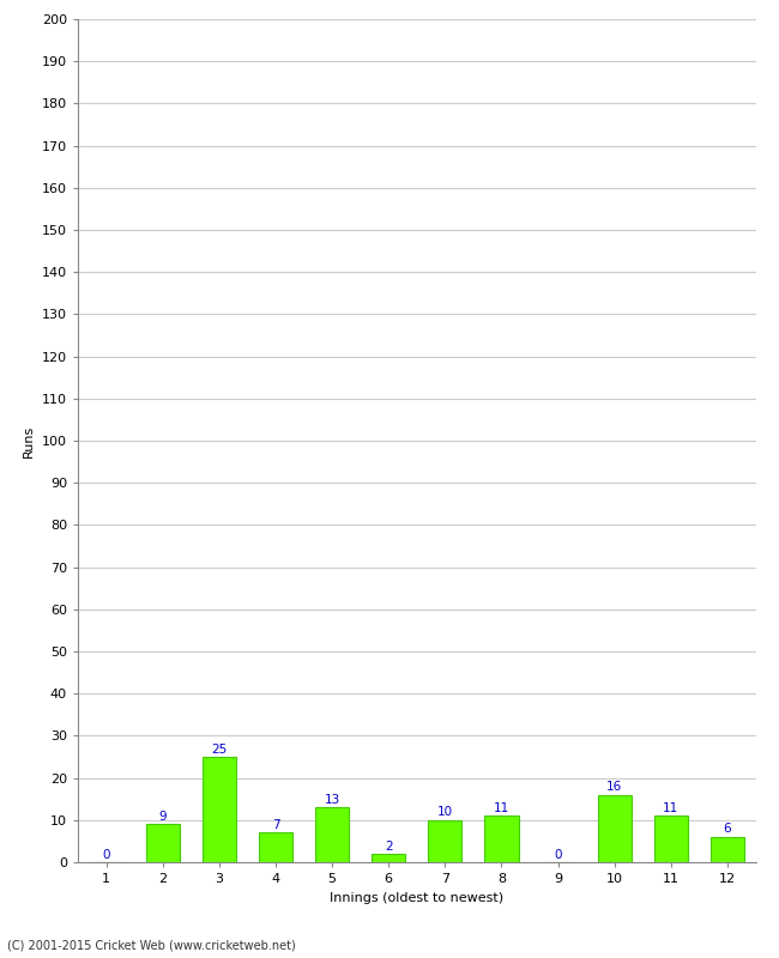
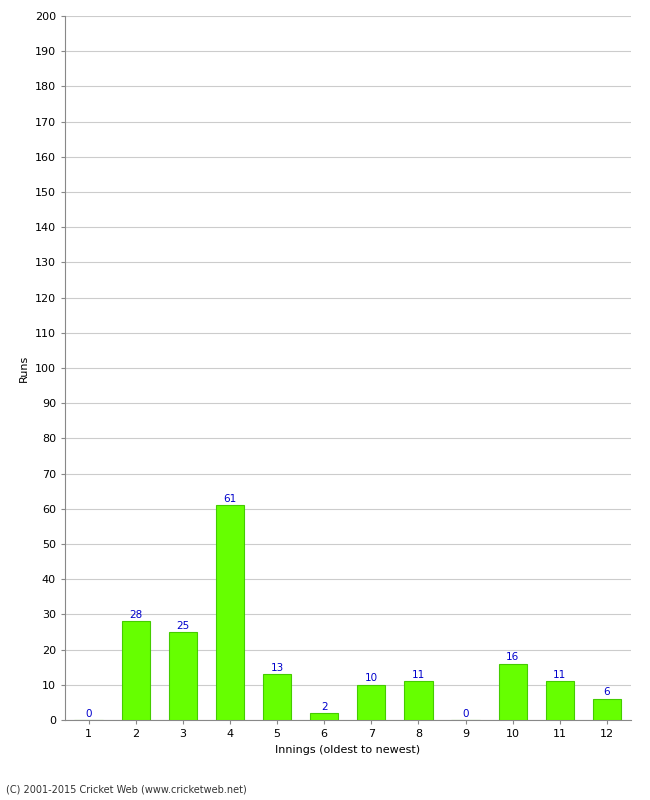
2: 9 -> 28
4: 7 -> 61
